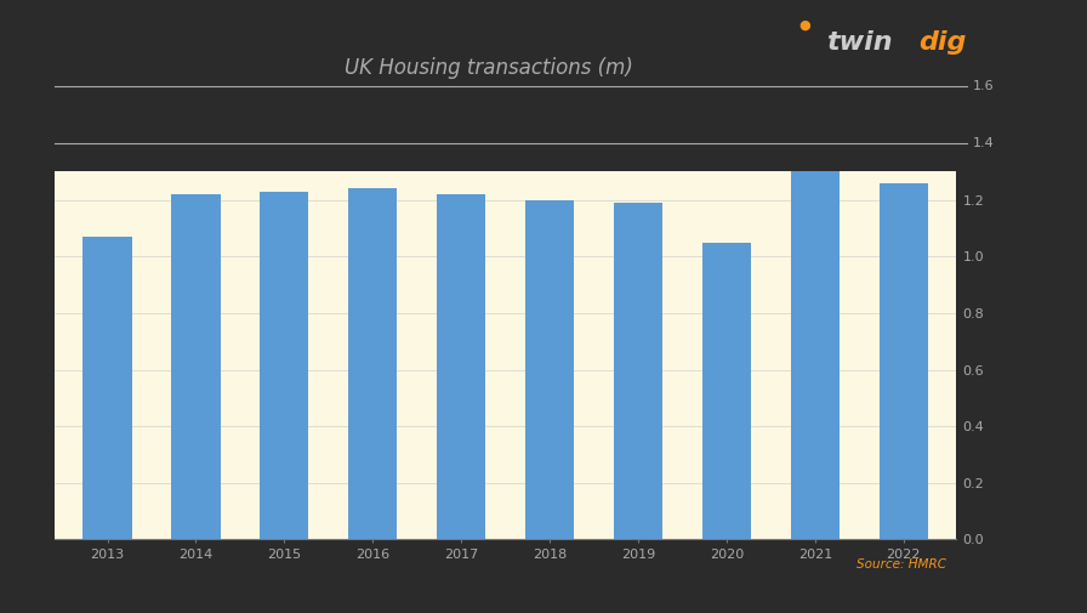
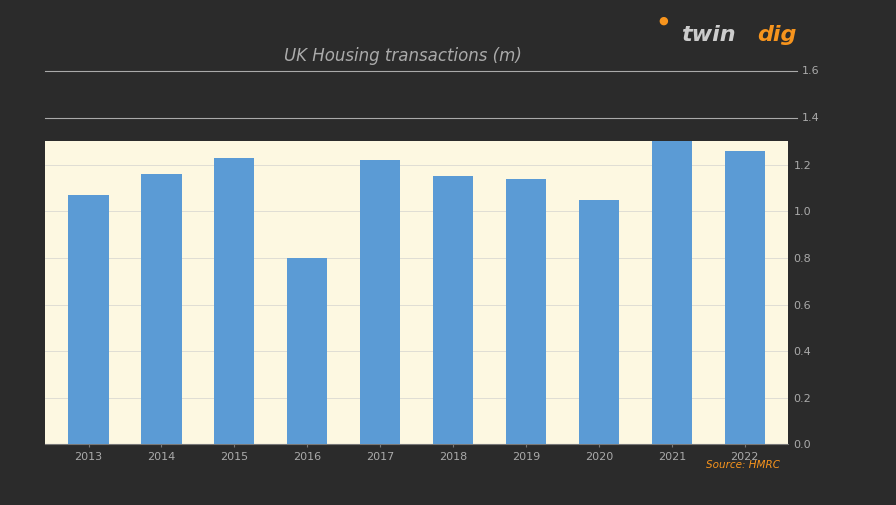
2014: 1.22 -> 1.16
2016: 1.24 -> 0.80
2018: 1.20 -> 1.15
2019: 1.19 -> 1.14
